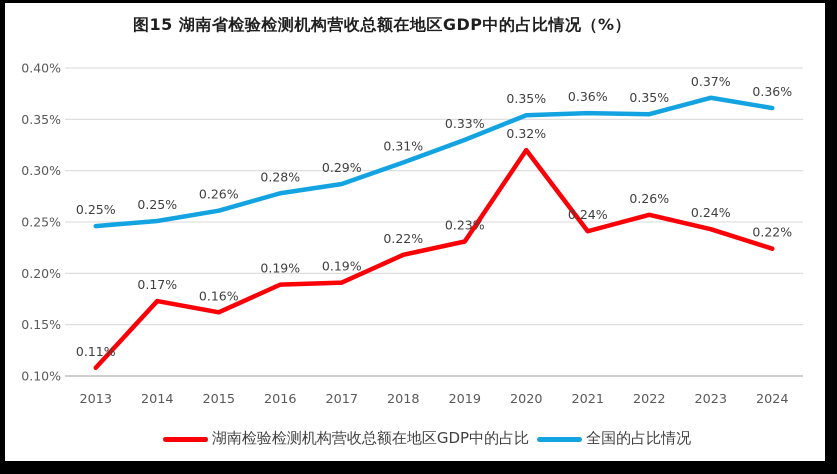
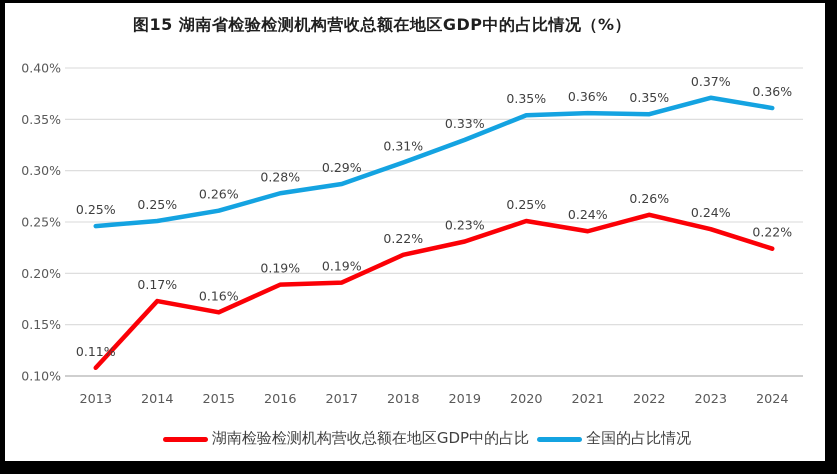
湖南检验检测机构营收总额在地区GDP中的占比/2020: 0.32% -> 0.25%
